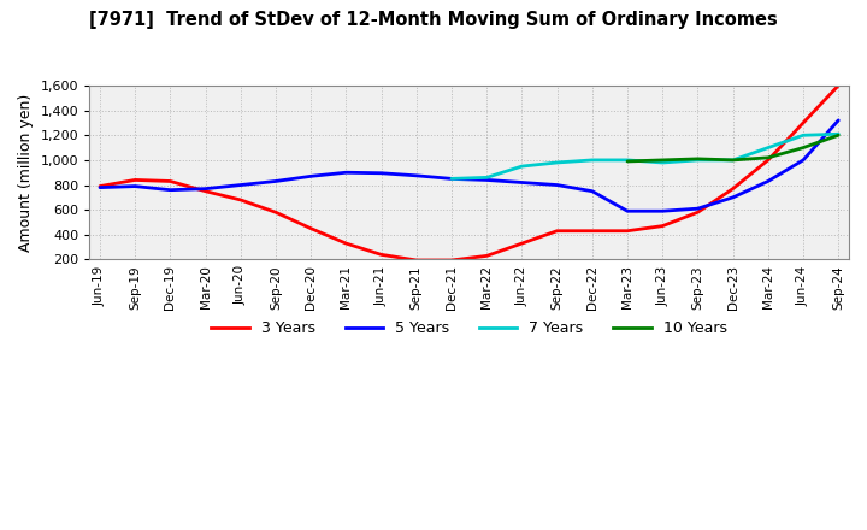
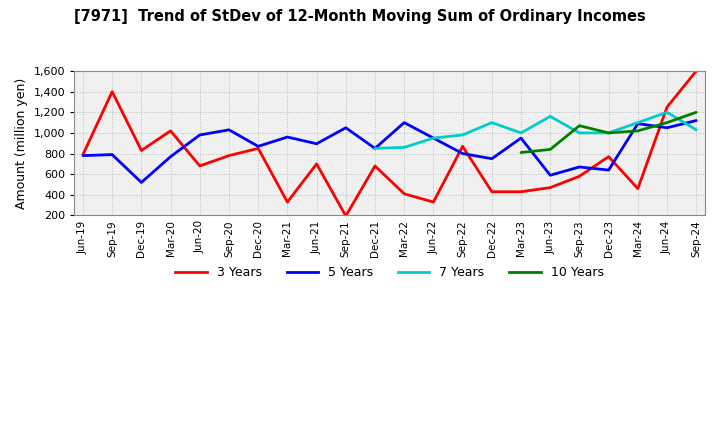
3 Years/Sep-19: 840 -> 1,400
5 Years/Dec-19: 760 -> 520
3 Years/Mar-20: 750 -> 1,020
5 Years/Jun-20: 800 -> 980
3 Years/Sep-20: 580 -> 780
5 Years/Sep-20: 830 -> 1,030
3 Years/Dec-20: 450 -> 850
5 Years/Mar-21: 900 -> 960
3 Years/Jun-21: 240 -> 700
5 Years/Sep-21: 880 -> 1,050
3 Years/Dec-21: 200 -> 680
3 Years/Mar-22: 230 -> 410
5 Years/Mar-22: 840 -> 1,100
5 Years/Jun-22: 820 -> 950
3 Years/Sep-22: 430 -> 870
7 Years/Dec-22: 1,000 -> 1,100
5 Years/Mar-23: 590 -> 950
10 Years/Mar-23: 990 -> 810
7 Years/Jun-23: 980 -> 1,160
10 Years/Jun-23: 1,000 -> 840
5 Years/Sep-23: 610 -> 670
10 Years/Sep-23: 1,010 -> 1,070
5 Years/Dec-23: 700 -> 640
3 Years/Mar-24: 1,000 -> 460
5 Years/Mar-24: 830 -> 1,090
3 Years/Jun-24: 1,300 -> 1,250
5 Years/Jun-24: 1,000 -> 1,050
5 Years/Sep-24: 1,320 -> 1,120
7 Years/Sep-24: 1,210 -> 1,030
